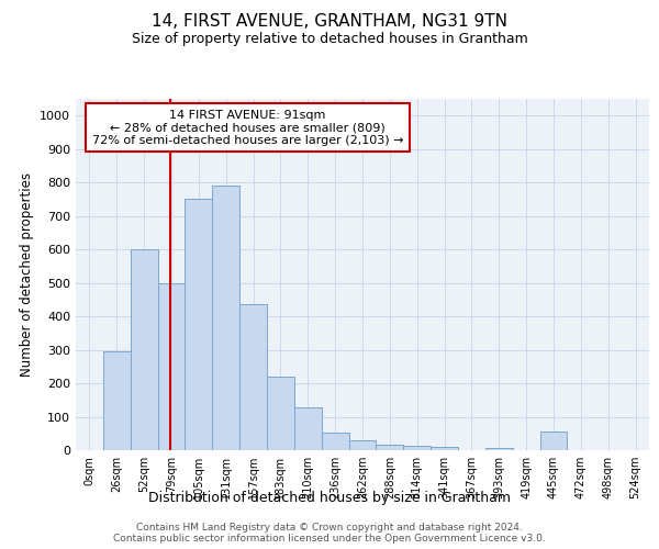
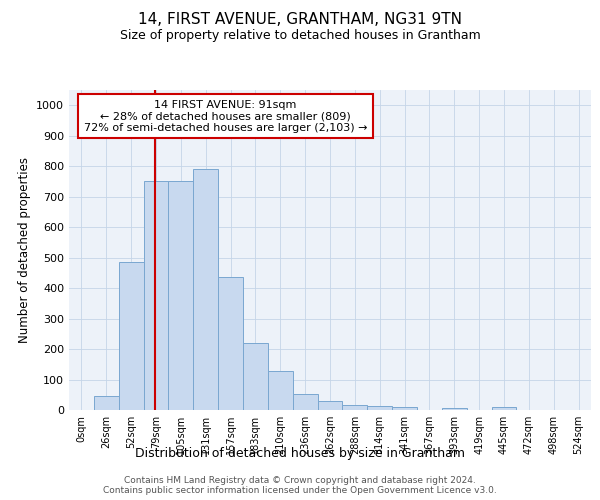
26sqm: 295 -> 45
52sqm: 600 -> 485
79sqm: 500 -> 750
445sqm: 55 -> 10
